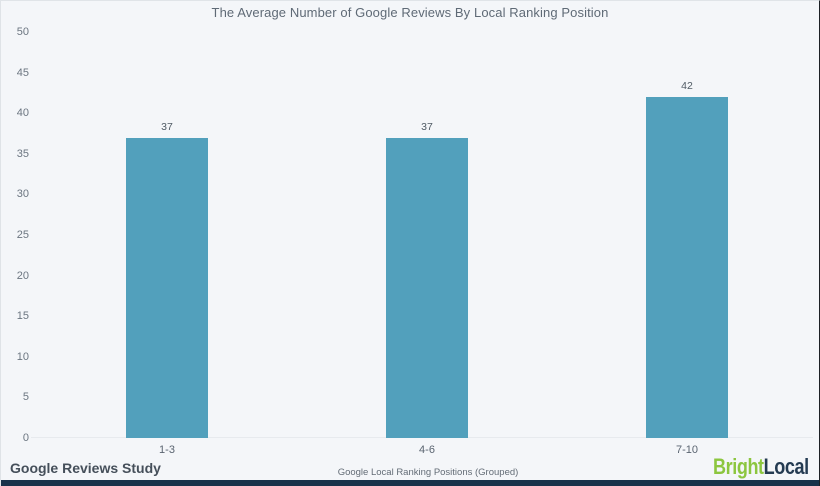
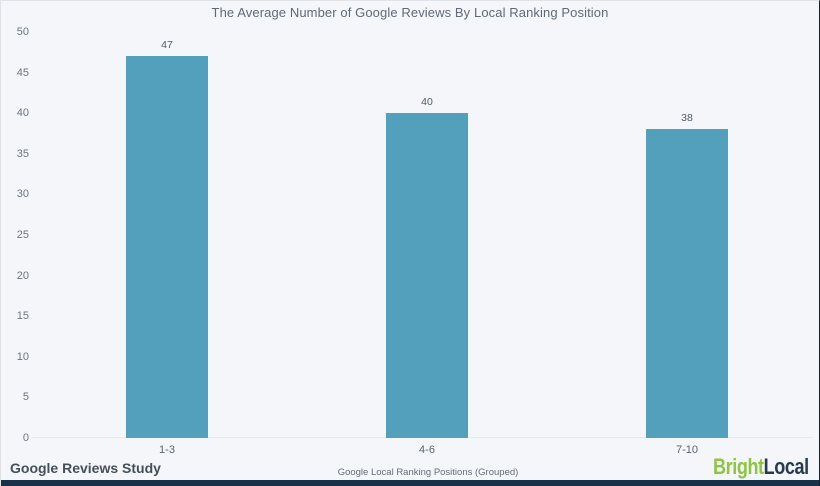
1-3: 37 -> 47
4-6: 37 -> 40
7-10: 42 -> 38
